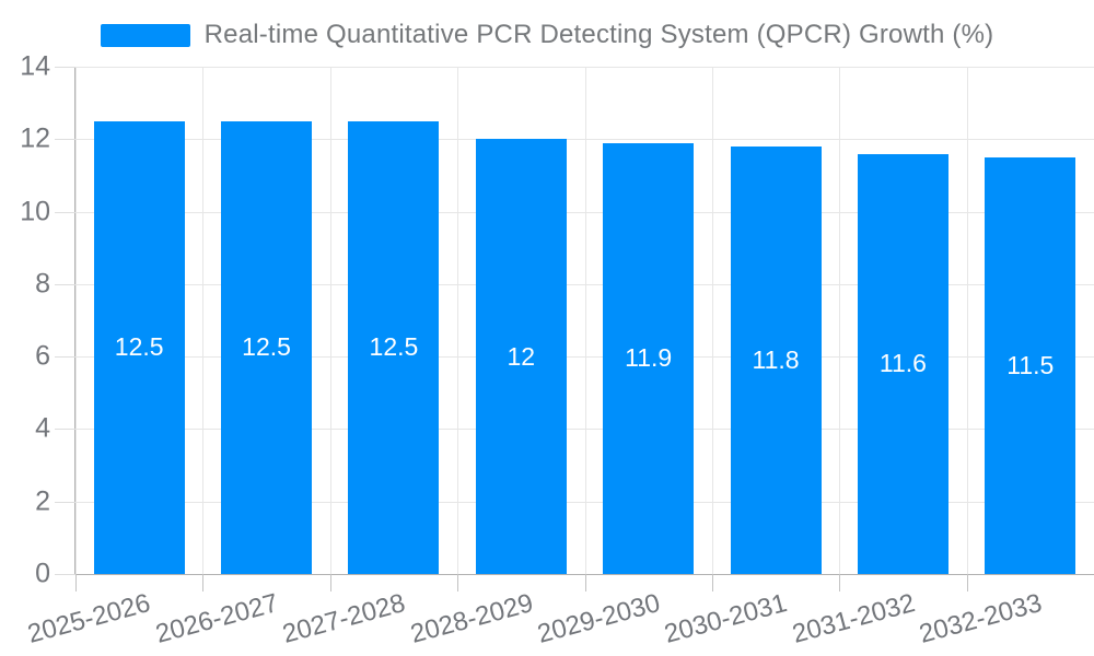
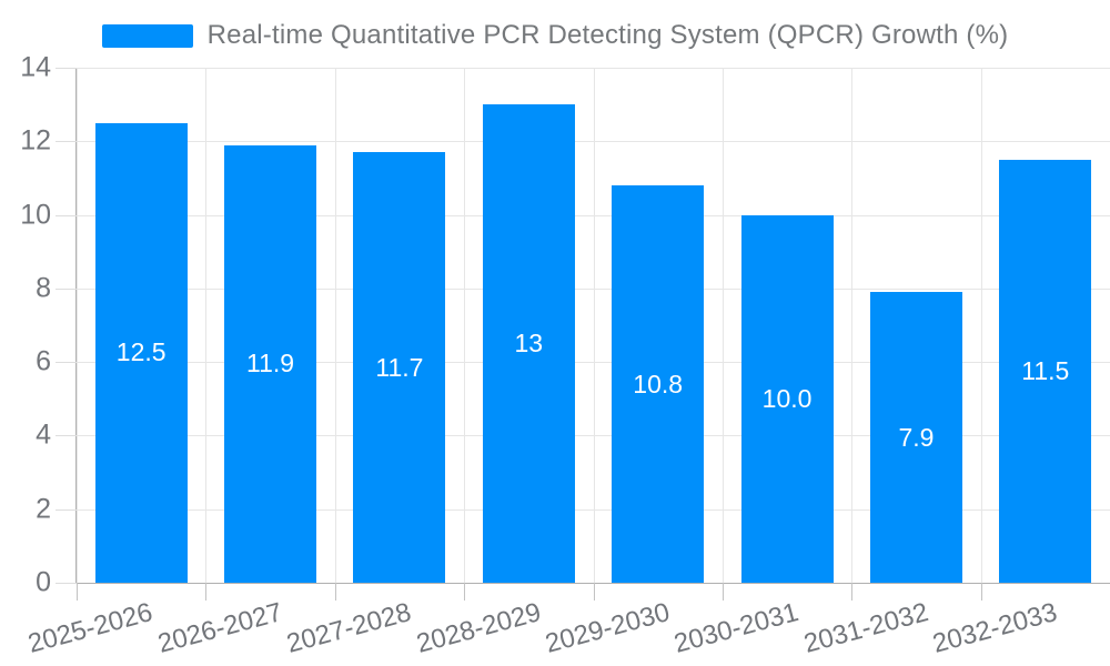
2026-2027: 12.5 -> 11.9
2027-2028: 12.5 -> 11.7
2028-2029: 12 -> 13
2029-2030: 11.9 -> 10.8
2030-2031: 11.8 -> 10.0
2031-2032: 11.6 -> 7.9
